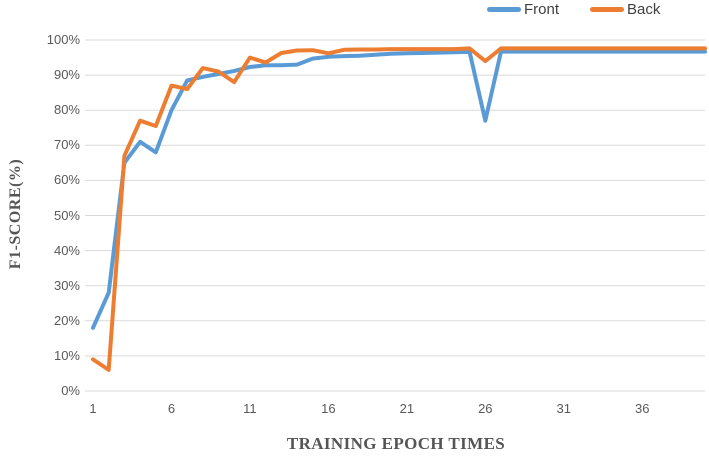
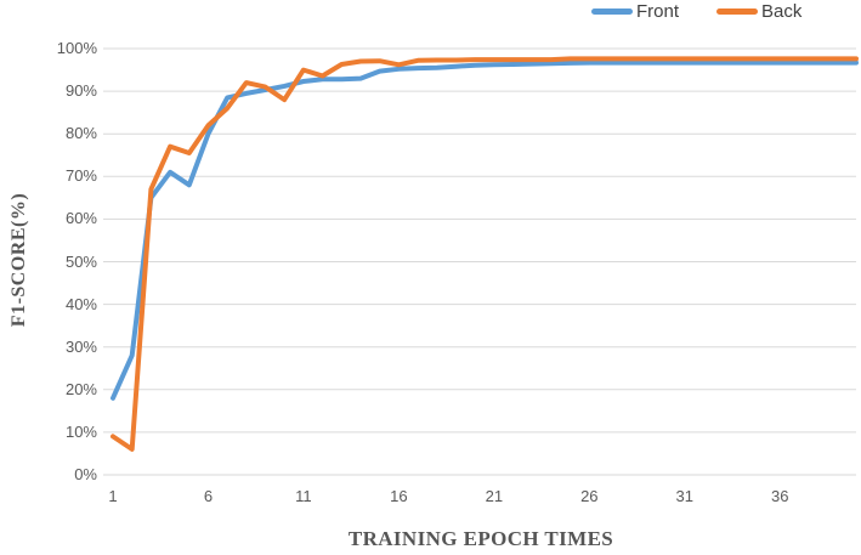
Back/6: 87% -> 82%
Front/26: 77% -> 97%
Back/26: 94% -> 98%
